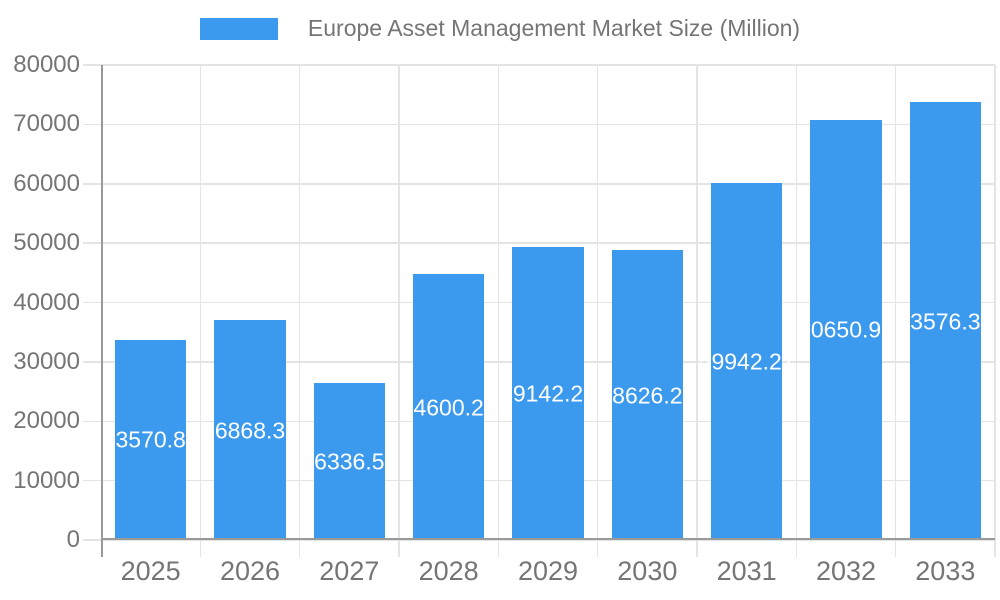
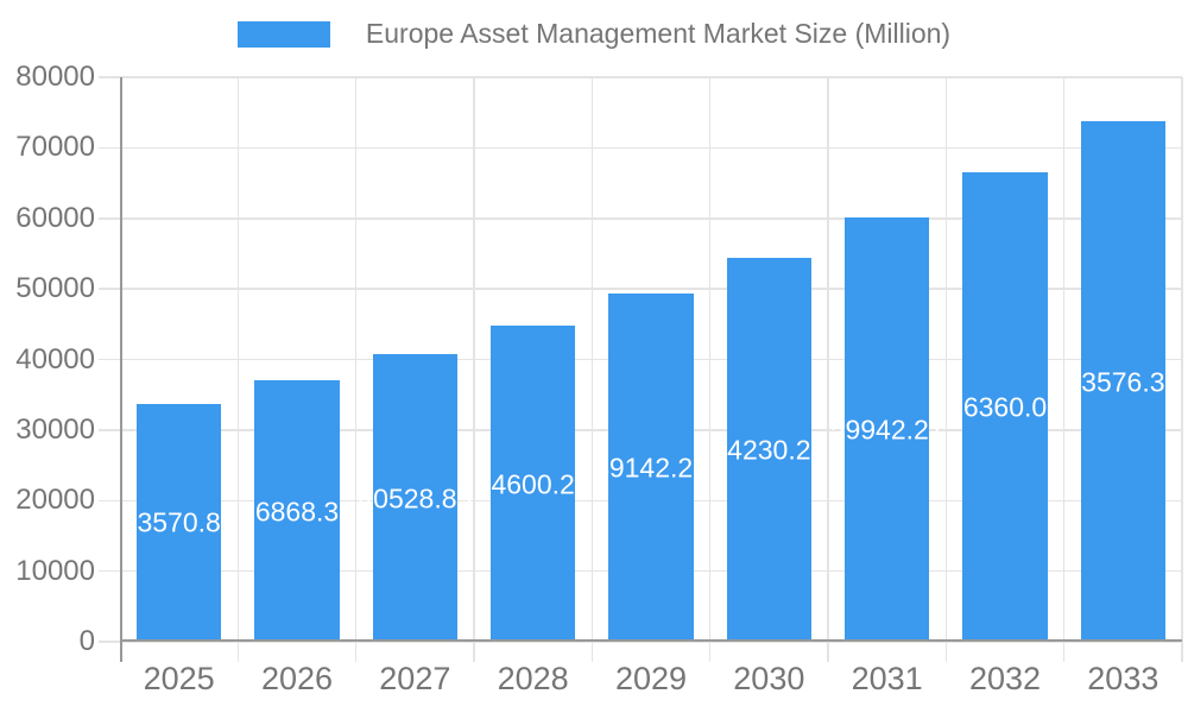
2027: 26336.53 -> 40528.85
2030: 48626.24 -> 54230.23
2032: 70650.99 -> 66360.08
